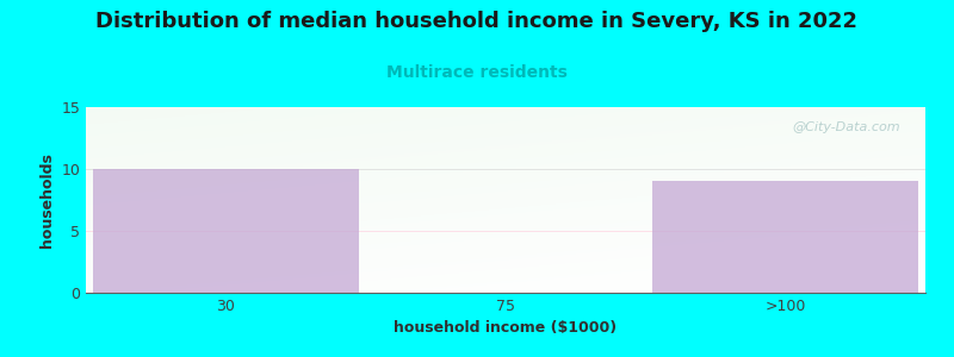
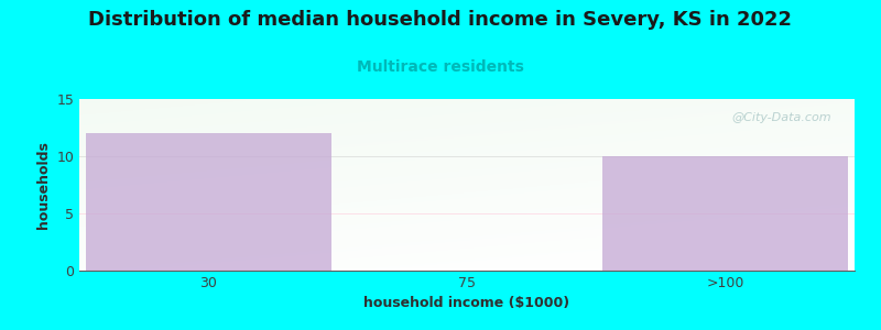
30: 10 -> 12
>100: 9 -> 10
